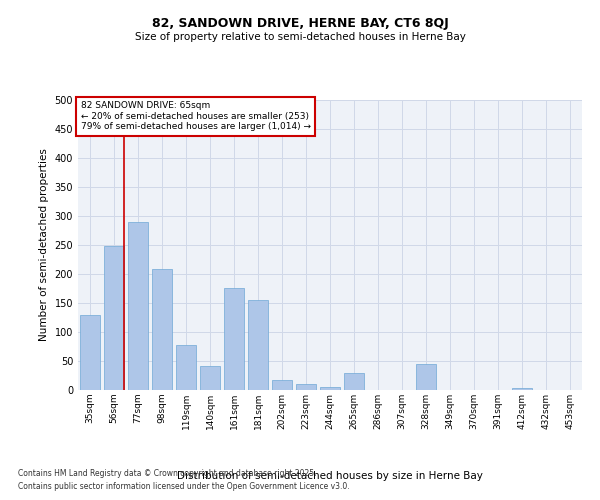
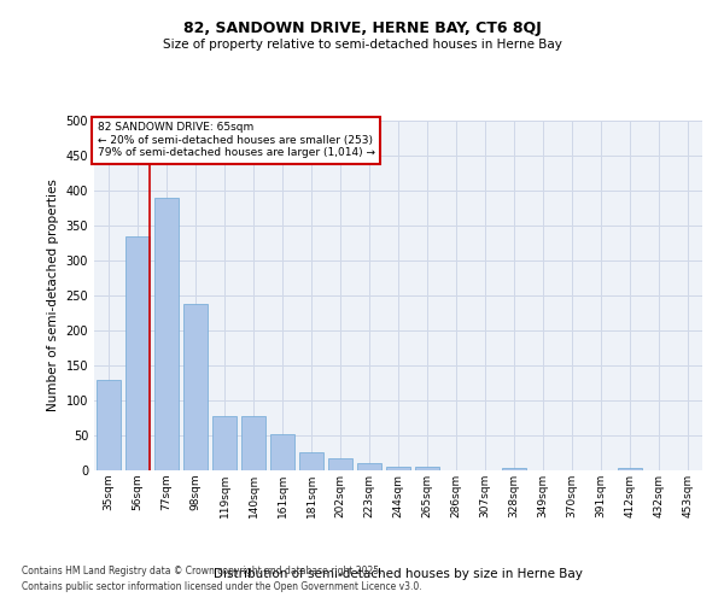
56sqm: 248 -> 335
77sqm: 290 -> 390
98sqm: 208 -> 238
140sqm: 42 -> 78
161sqm: 176 -> 52
181sqm: 156 -> 26
265sqm: 30 -> 5
328sqm: 44 -> 3
